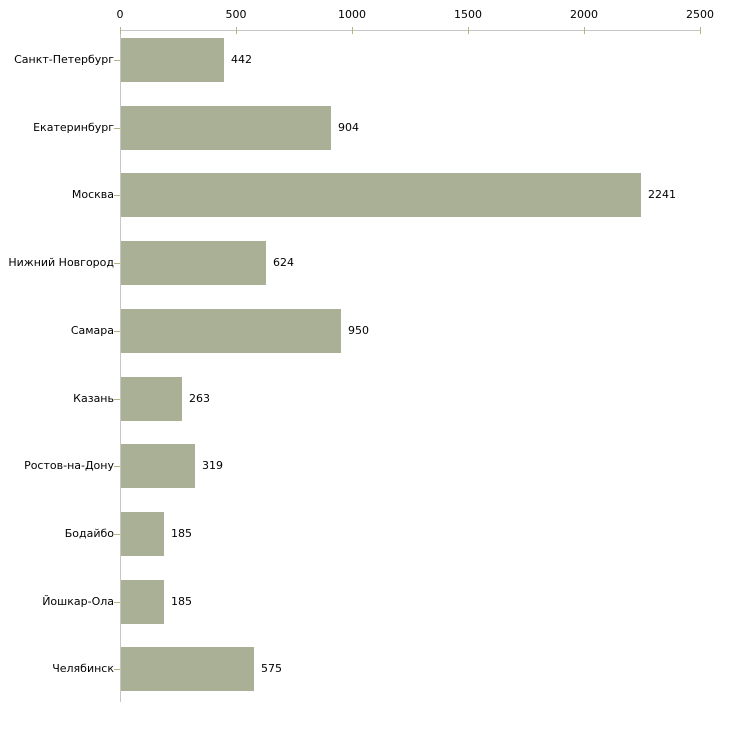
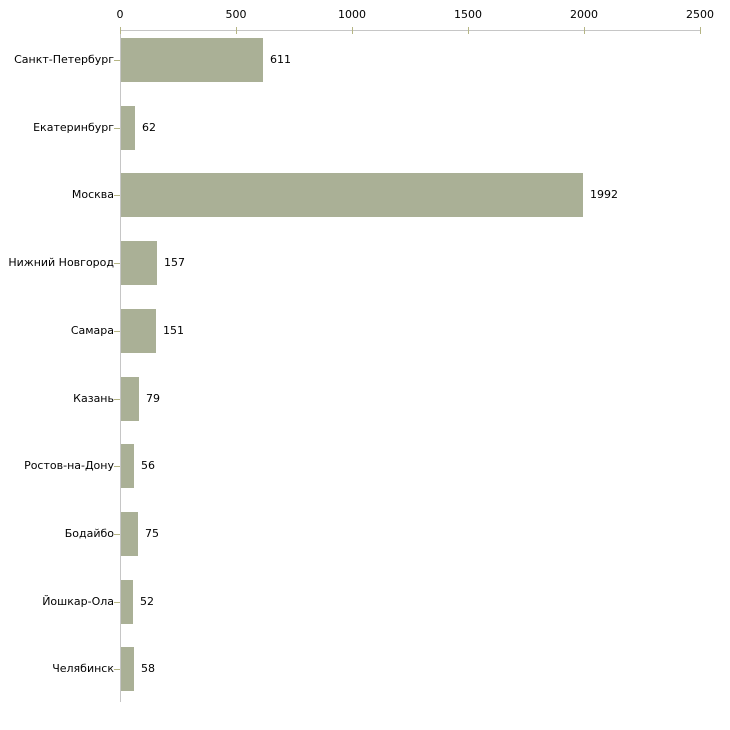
Санкт-Петербург: 442 -> 611
Екатеринбург: 904 -> 62
Москва: 2241 -> 1992
Нижний Новгород: 624 -> 157
Самара: 950 -> 151
Казань: 263 -> 79
Ростов-на-Дону: 319 -> 56
Бодайбо: 185 -> 75
Йошкар-Ола: 185 -> 52
Челябинск: 575 -> 58
